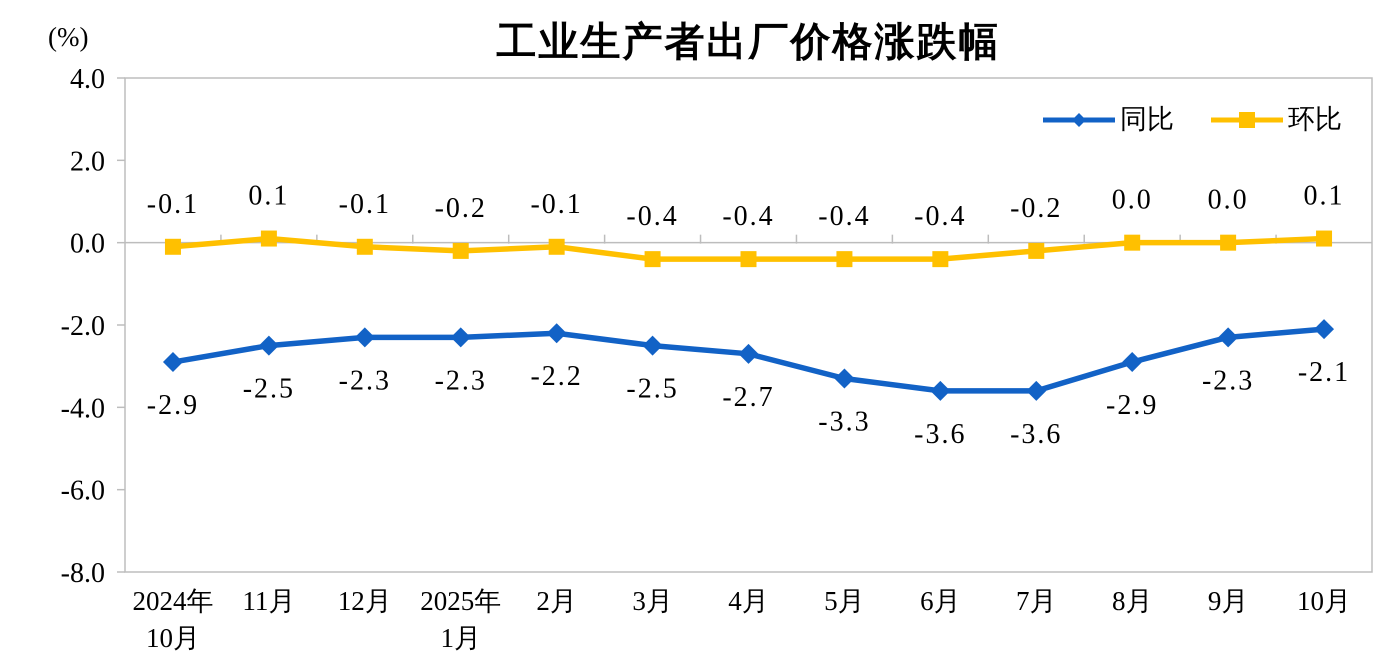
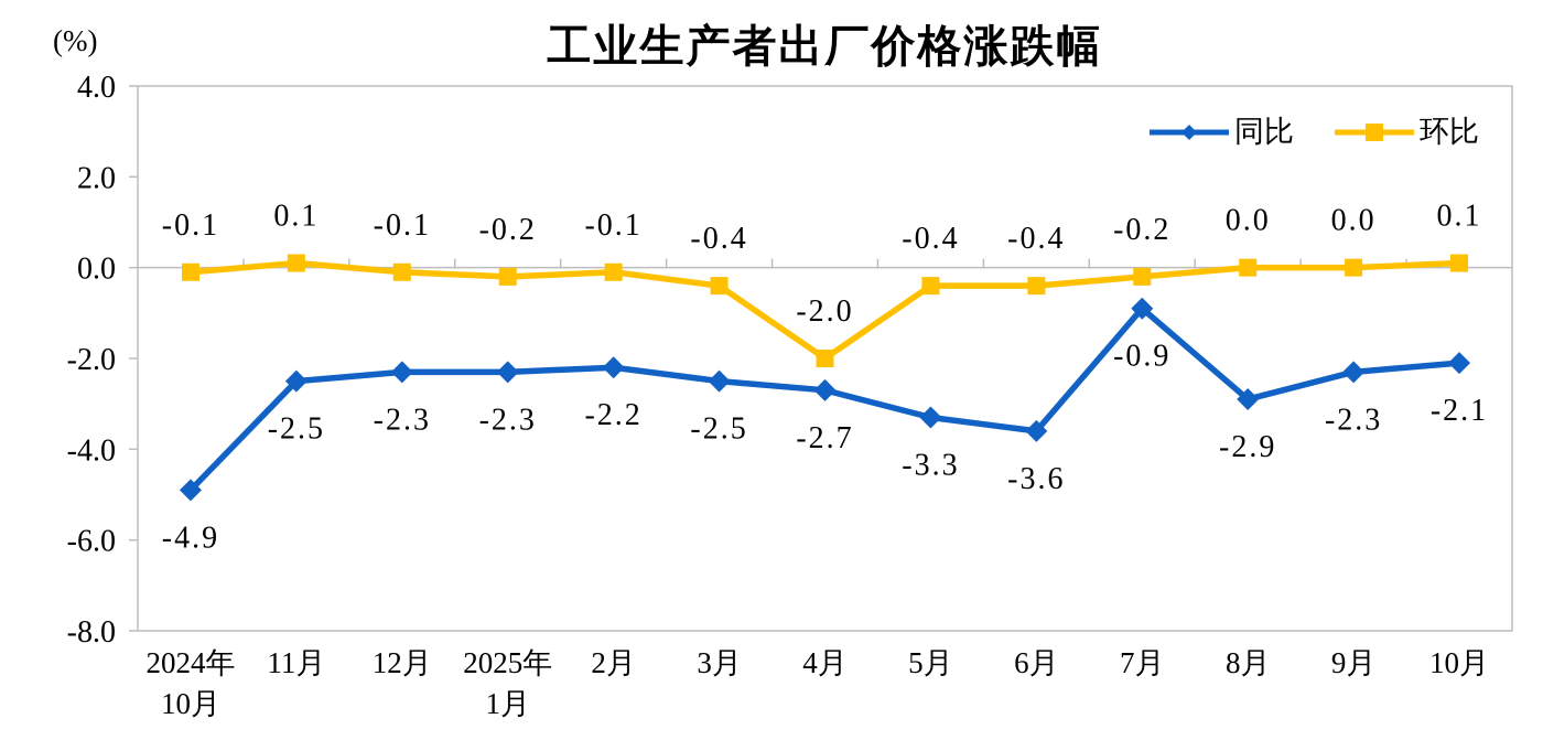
同比/2024年 10月: -2.9 -> -4.9
环比/4月: -0.4 -> -2.0
同比/7月: -3.6 -> -0.9
